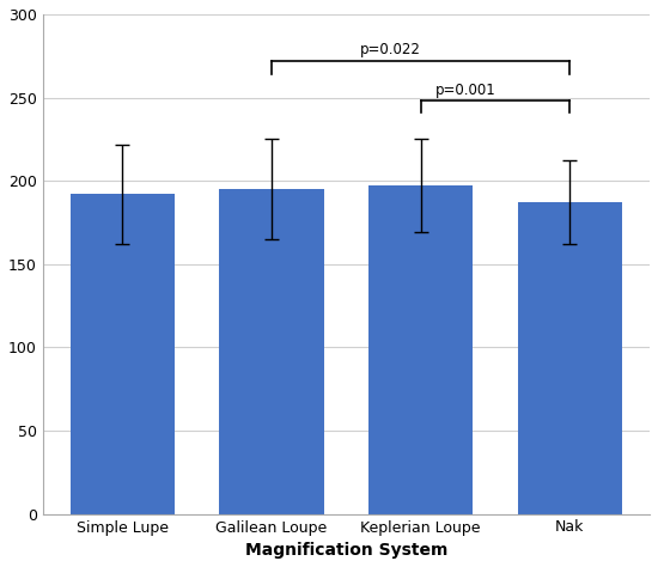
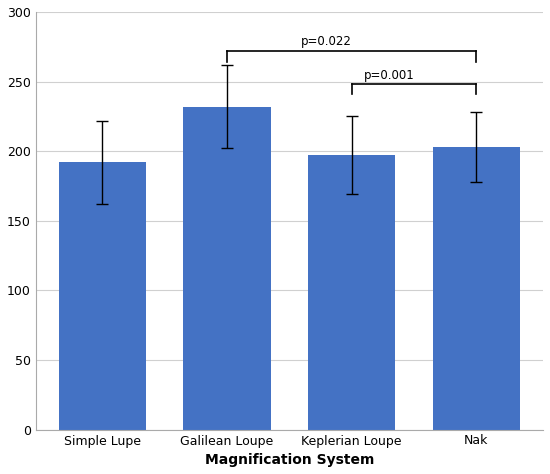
Galilean Loupe: 195 -> 232
Nak: 187 -> 203
